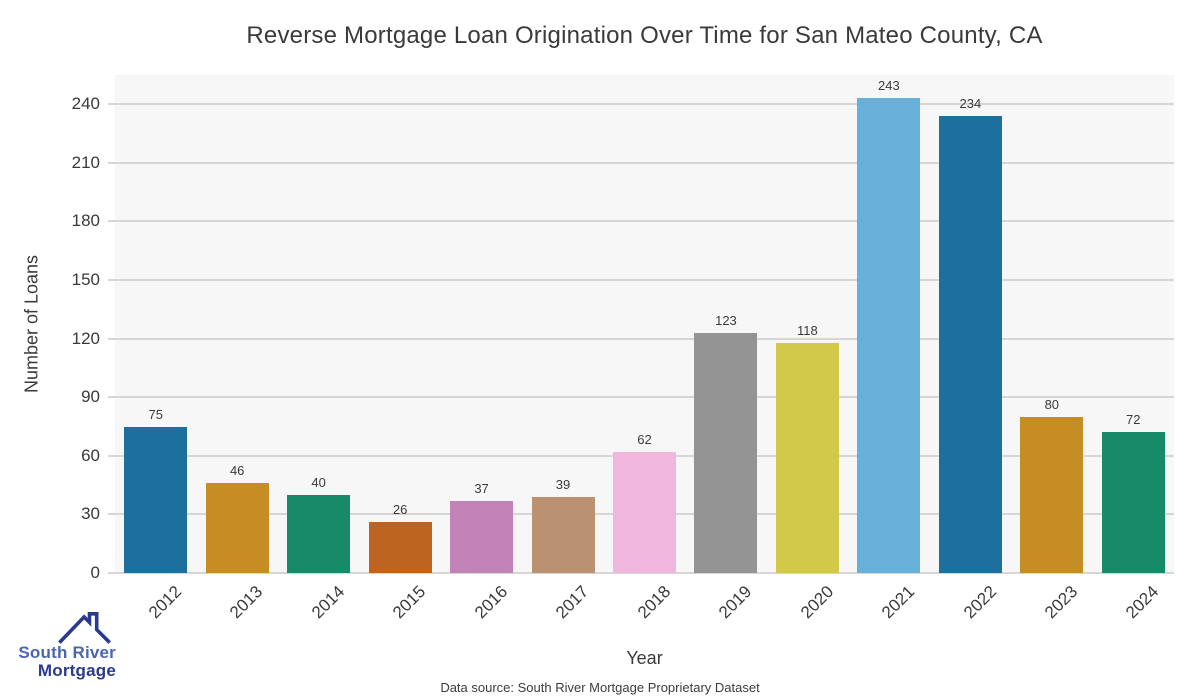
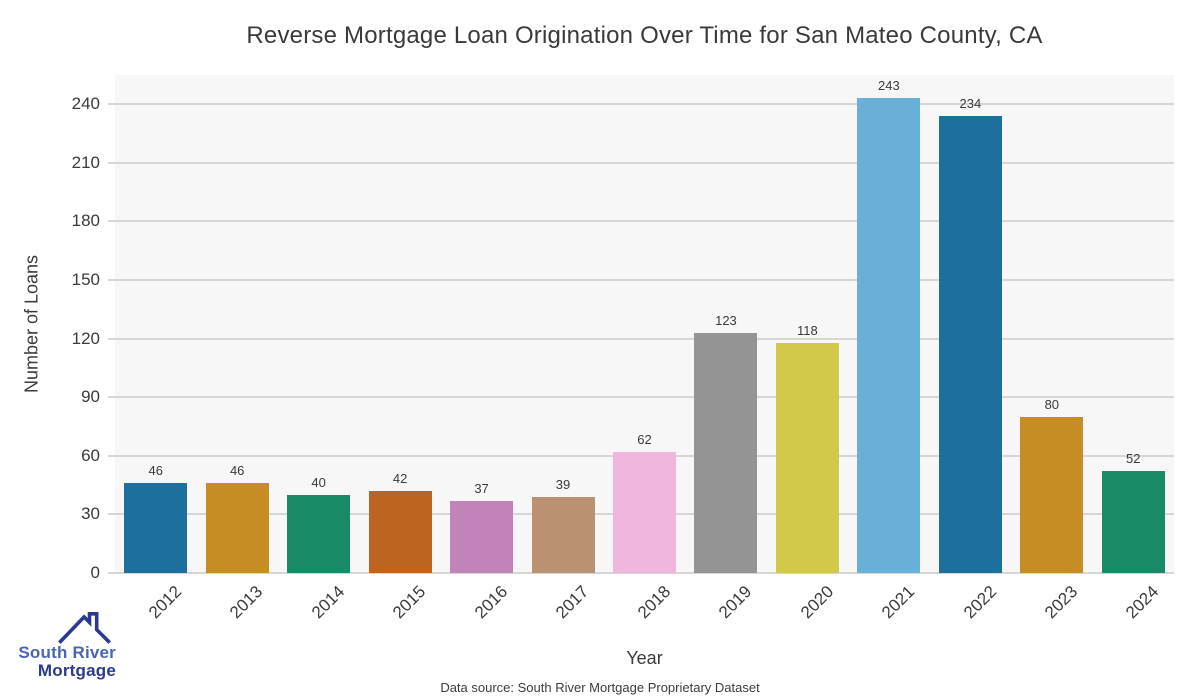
2012: 75 -> 46
2015: 26 -> 42
2024: 72 -> 52
